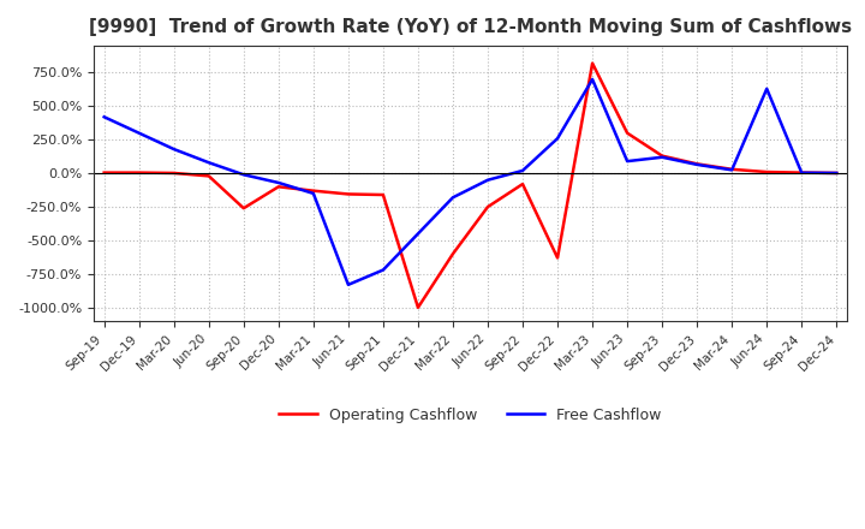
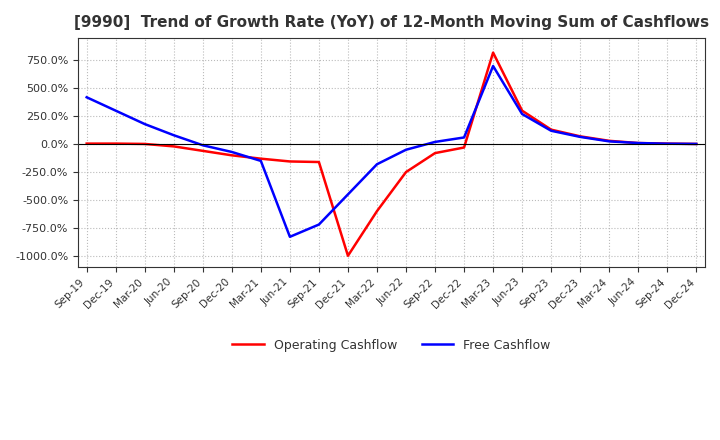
Operating Cashflow/Sep-20: -260% -> -60%
Operating Cashflow/Dec-22: -630% -> -30%
Free Cashflow/Dec-22: 260% -> 60%
Free Cashflow/Jun-23: 90% -> 270%
Free Cashflow/Jun-24: 630% -> 10%
